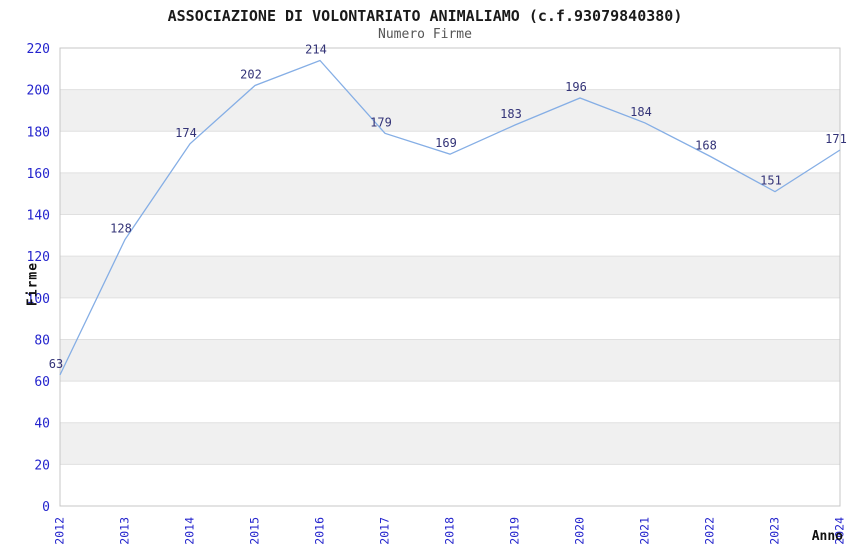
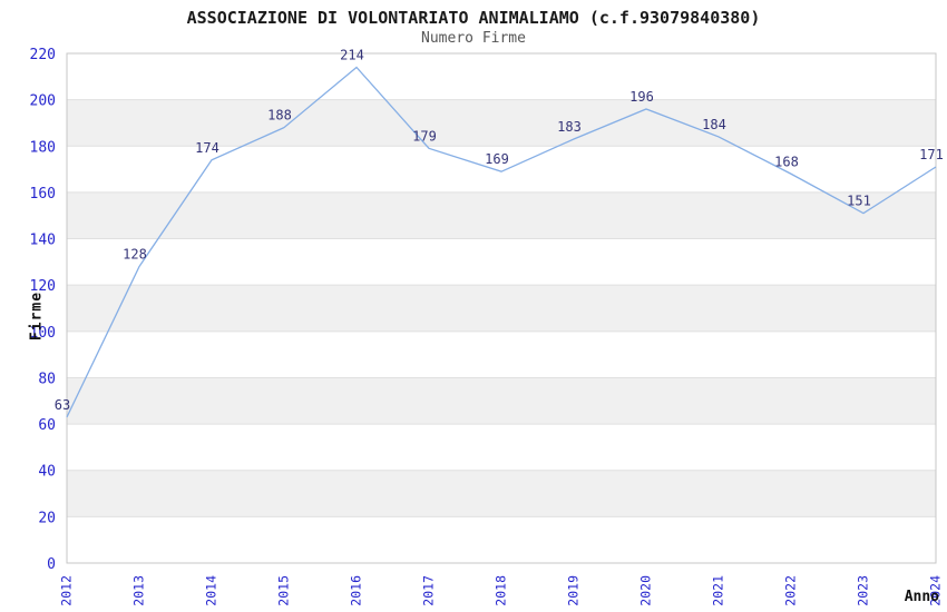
2015: 202 -> 188
